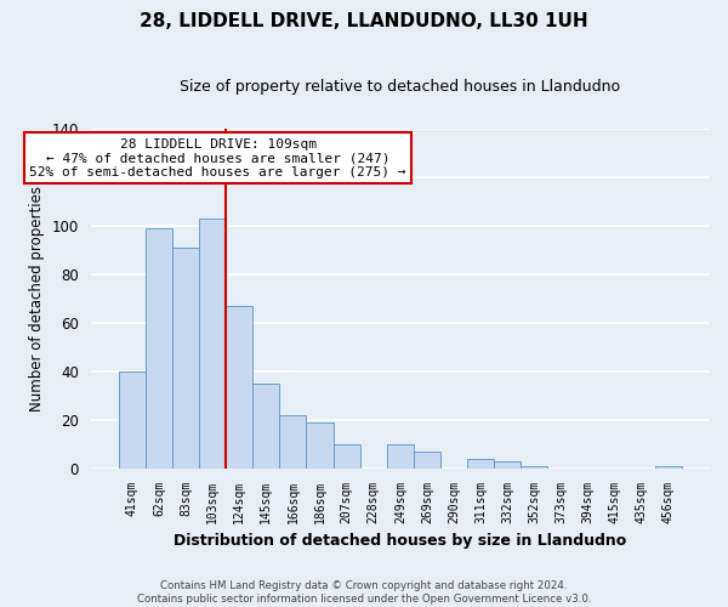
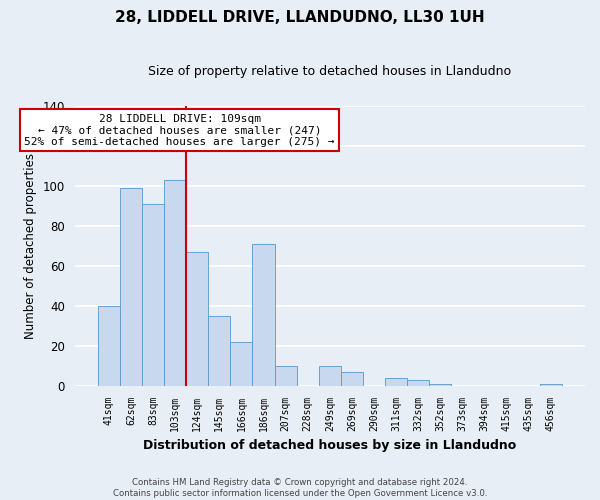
186sqm: 19 -> 71
